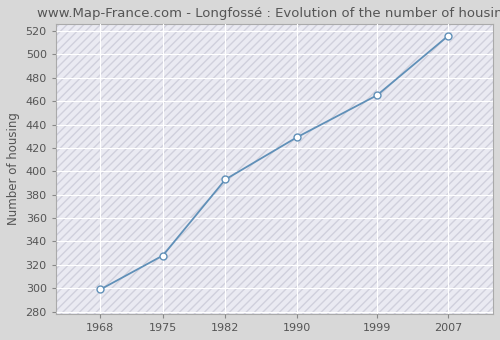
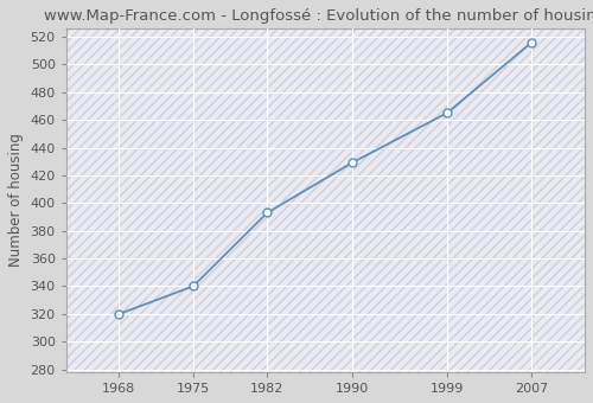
1968: 299 -> 320
1975: 328 -> 340
